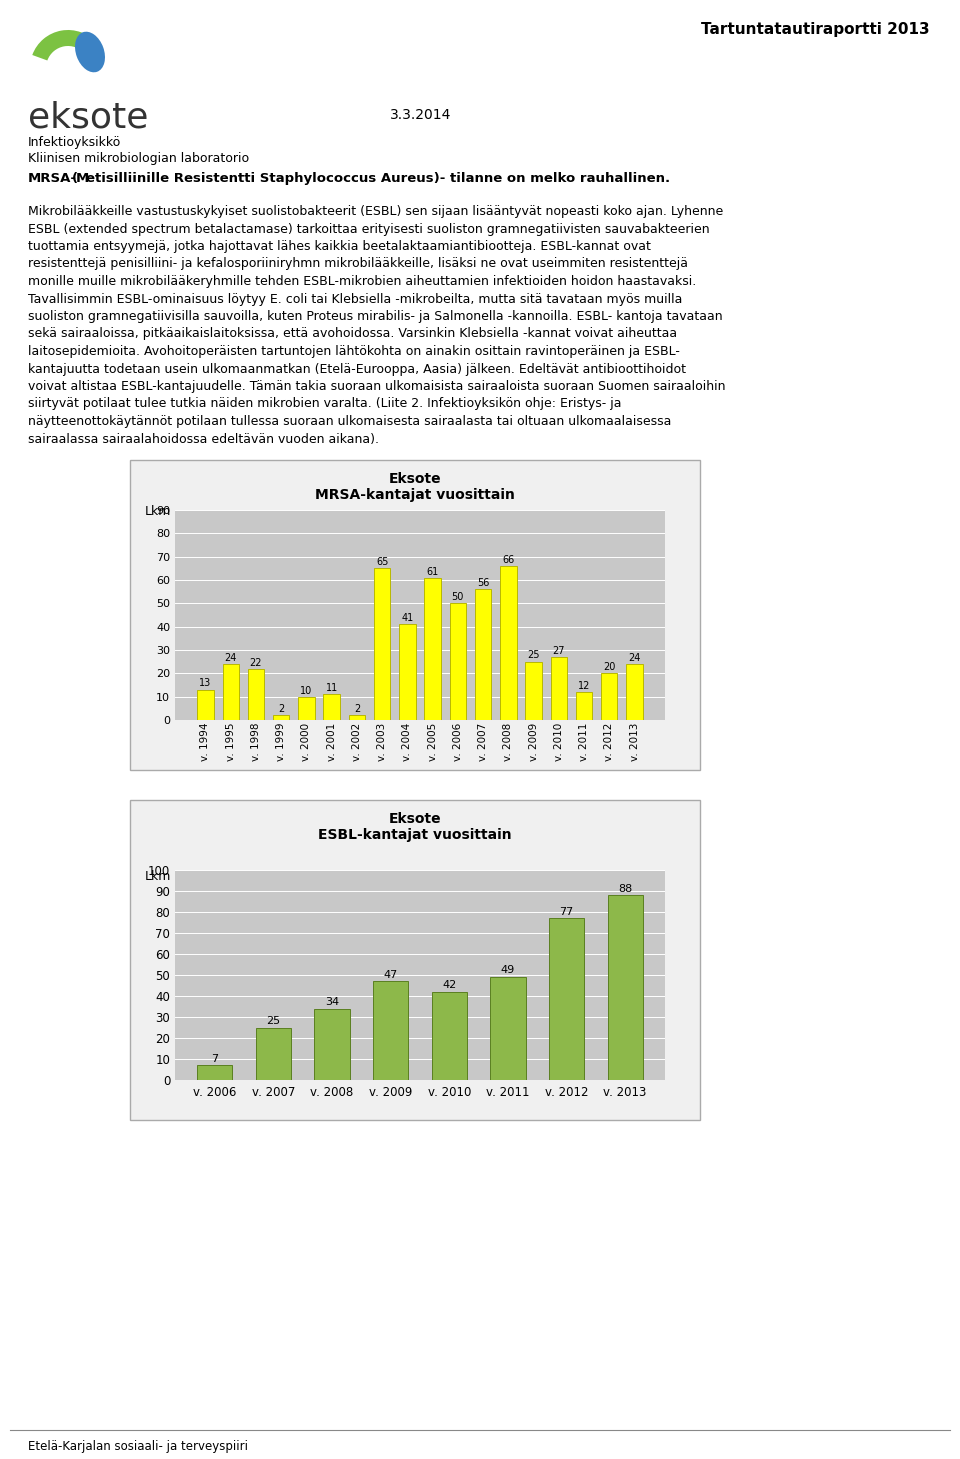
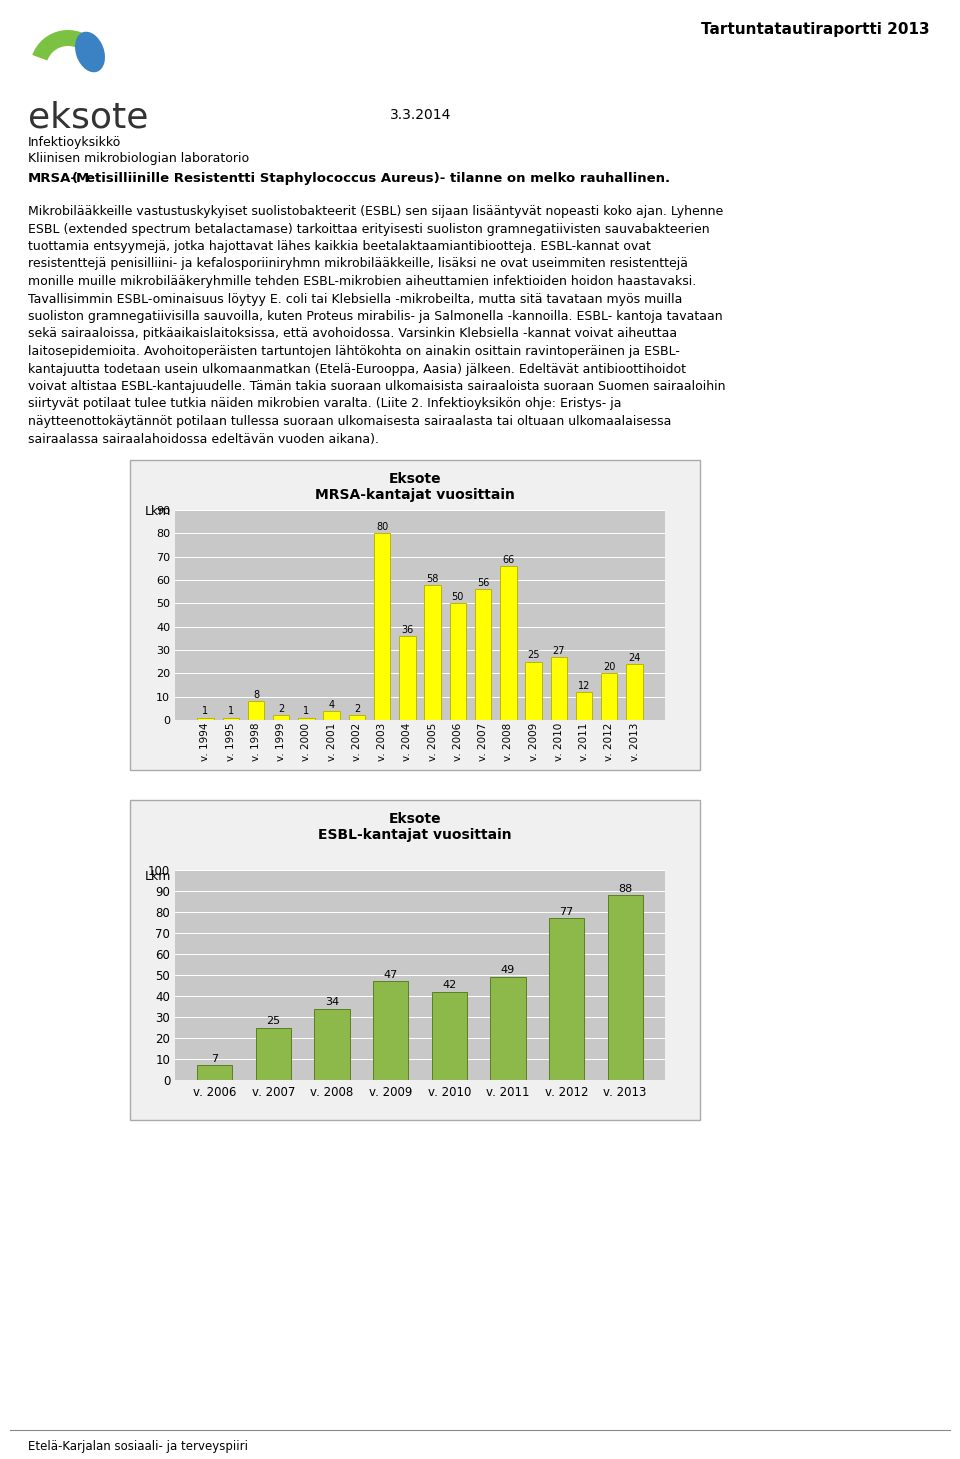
v. 1994: 13 -> 1
v. 1995: 24 -> 1
v. 1998: 22 -> 8
v. 2000: 10 -> 1
v. 2001: 11 -> 4
v. 2003: 65 -> 80
v. 2004: 41 -> 36
v. 2005: 61 -> 58
